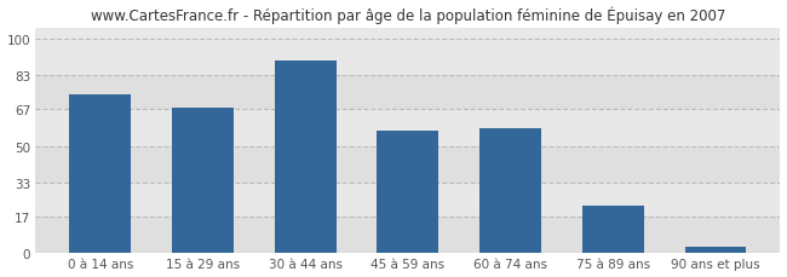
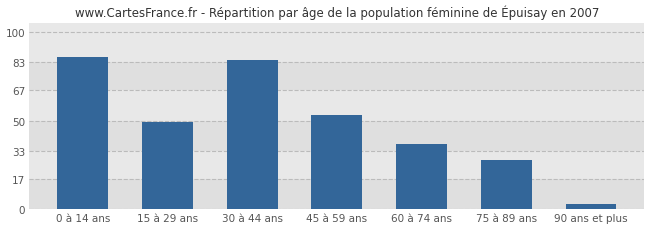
0 à 14 ans: 74 -> 86
15 à 29 ans: 68 -> 49
30 à 44 ans: 90 -> 84
45 à 59 ans: 57 -> 53
60 à 74 ans: 58 -> 37
75 à 89 ans: 22 -> 28
